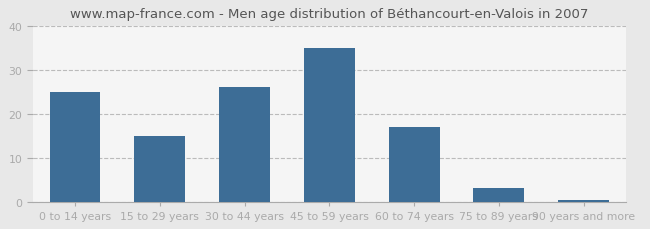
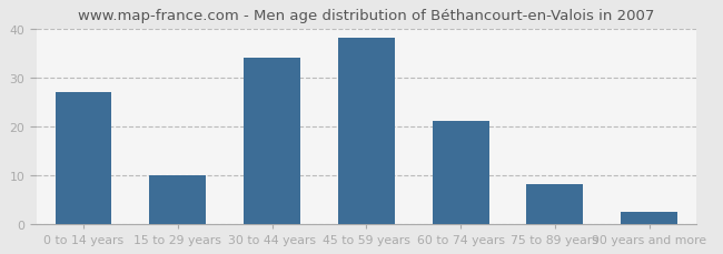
0 to 14 years: 25.0 -> 27.0
15 to 29 years: 15.0 -> 10.0
30 to 44 years: 26.0 -> 34.0
45 to 59 years: 35.0 -> 38.0
60 to 74 years: 17.0 -> 21.0
75 to 89 years: 3.0 -> 8.0
90 years and more: 0.4 -> 2.5
